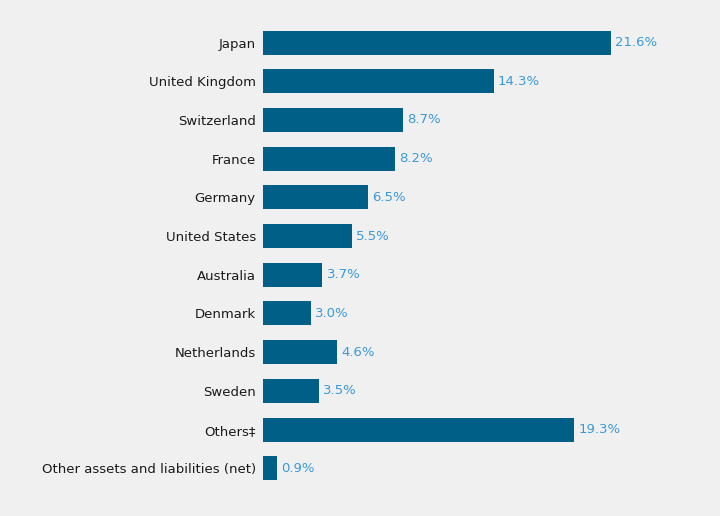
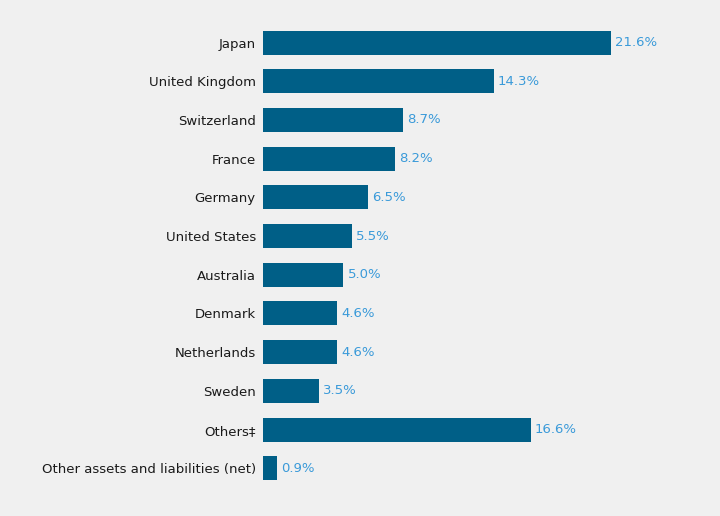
Australia: 3.7% -> 5.0%
Denmark: 3.0% -> 4.6%
Others‡: 19.3% -> 16.6%
